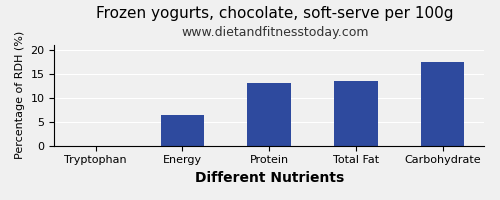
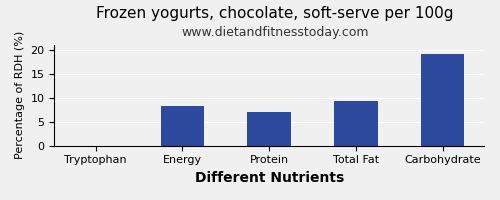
Energy: 6.5 -> 8.2
Protein: 13.0 -> 7.1
Total Fat: 13.5 -> 9.3
Carbohydrate: 17.5 -> 19.2
